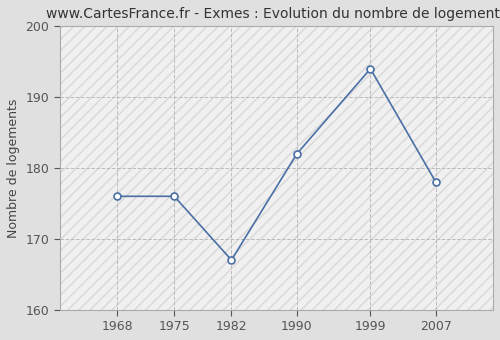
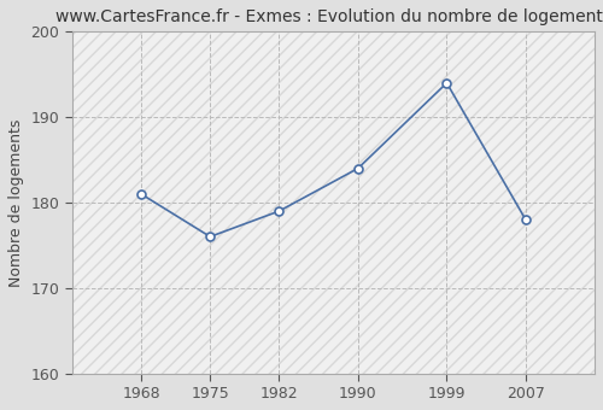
1968: 176 -> 181
1982: 167 -> 179
1990: 182 -> 184
